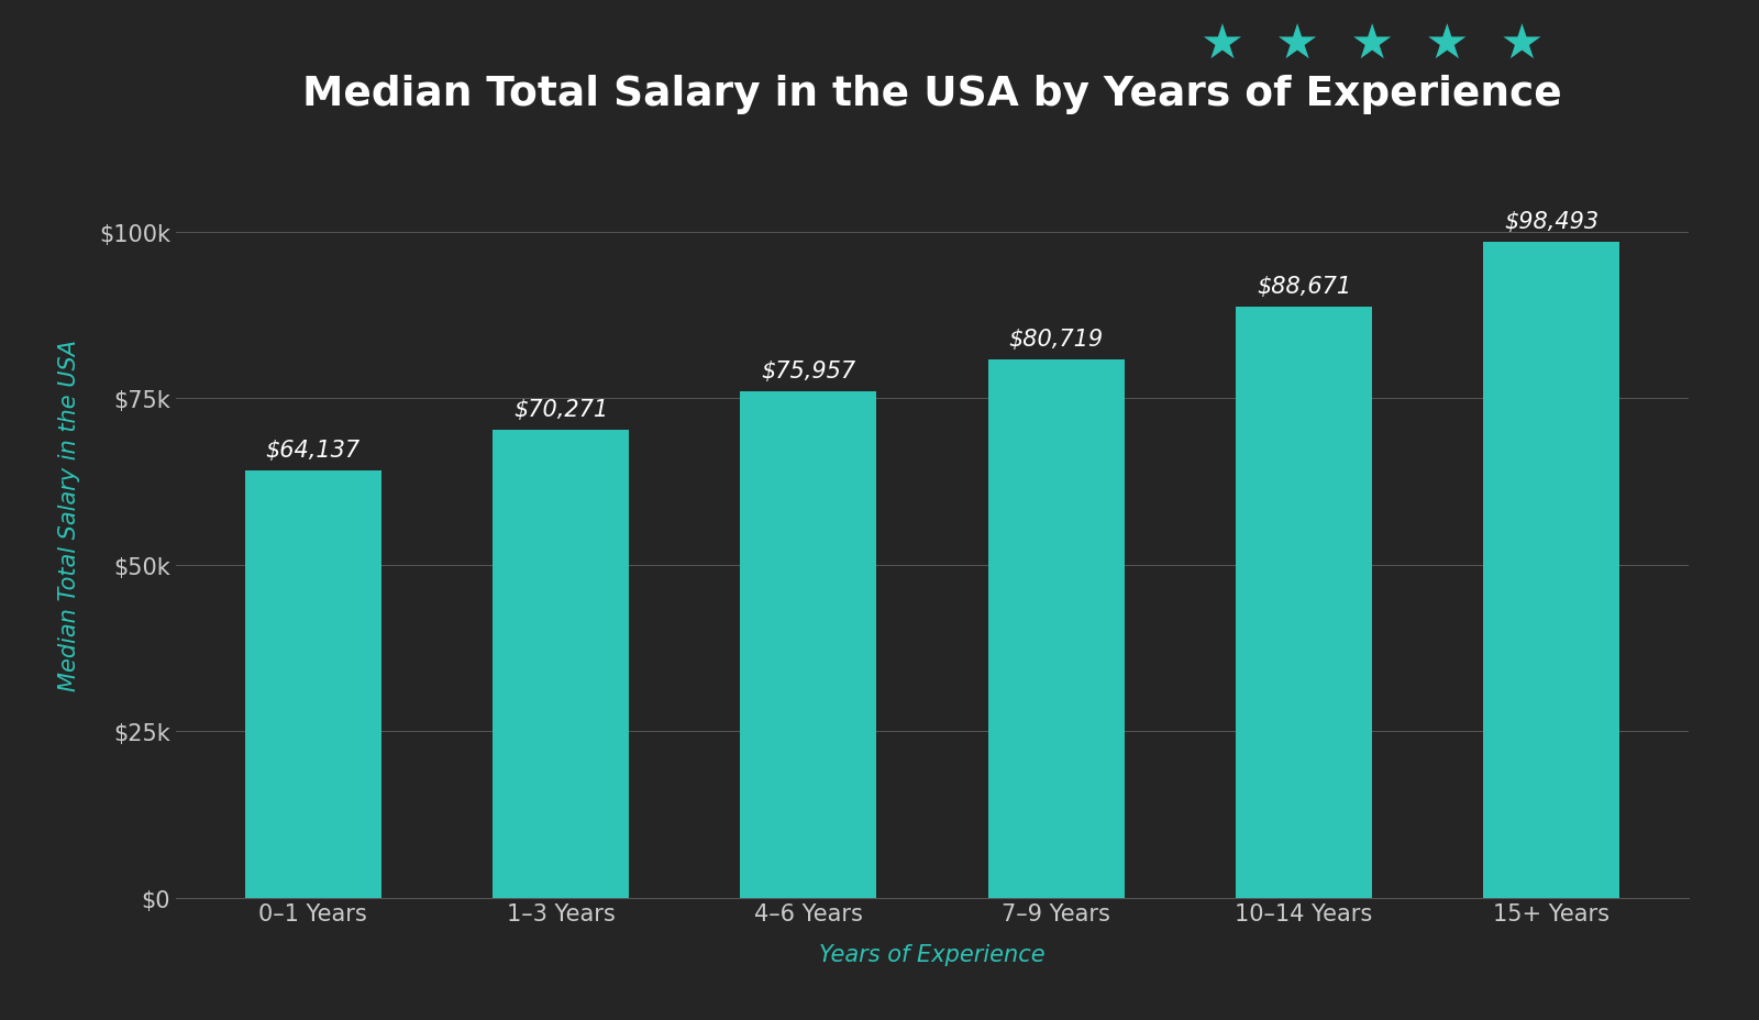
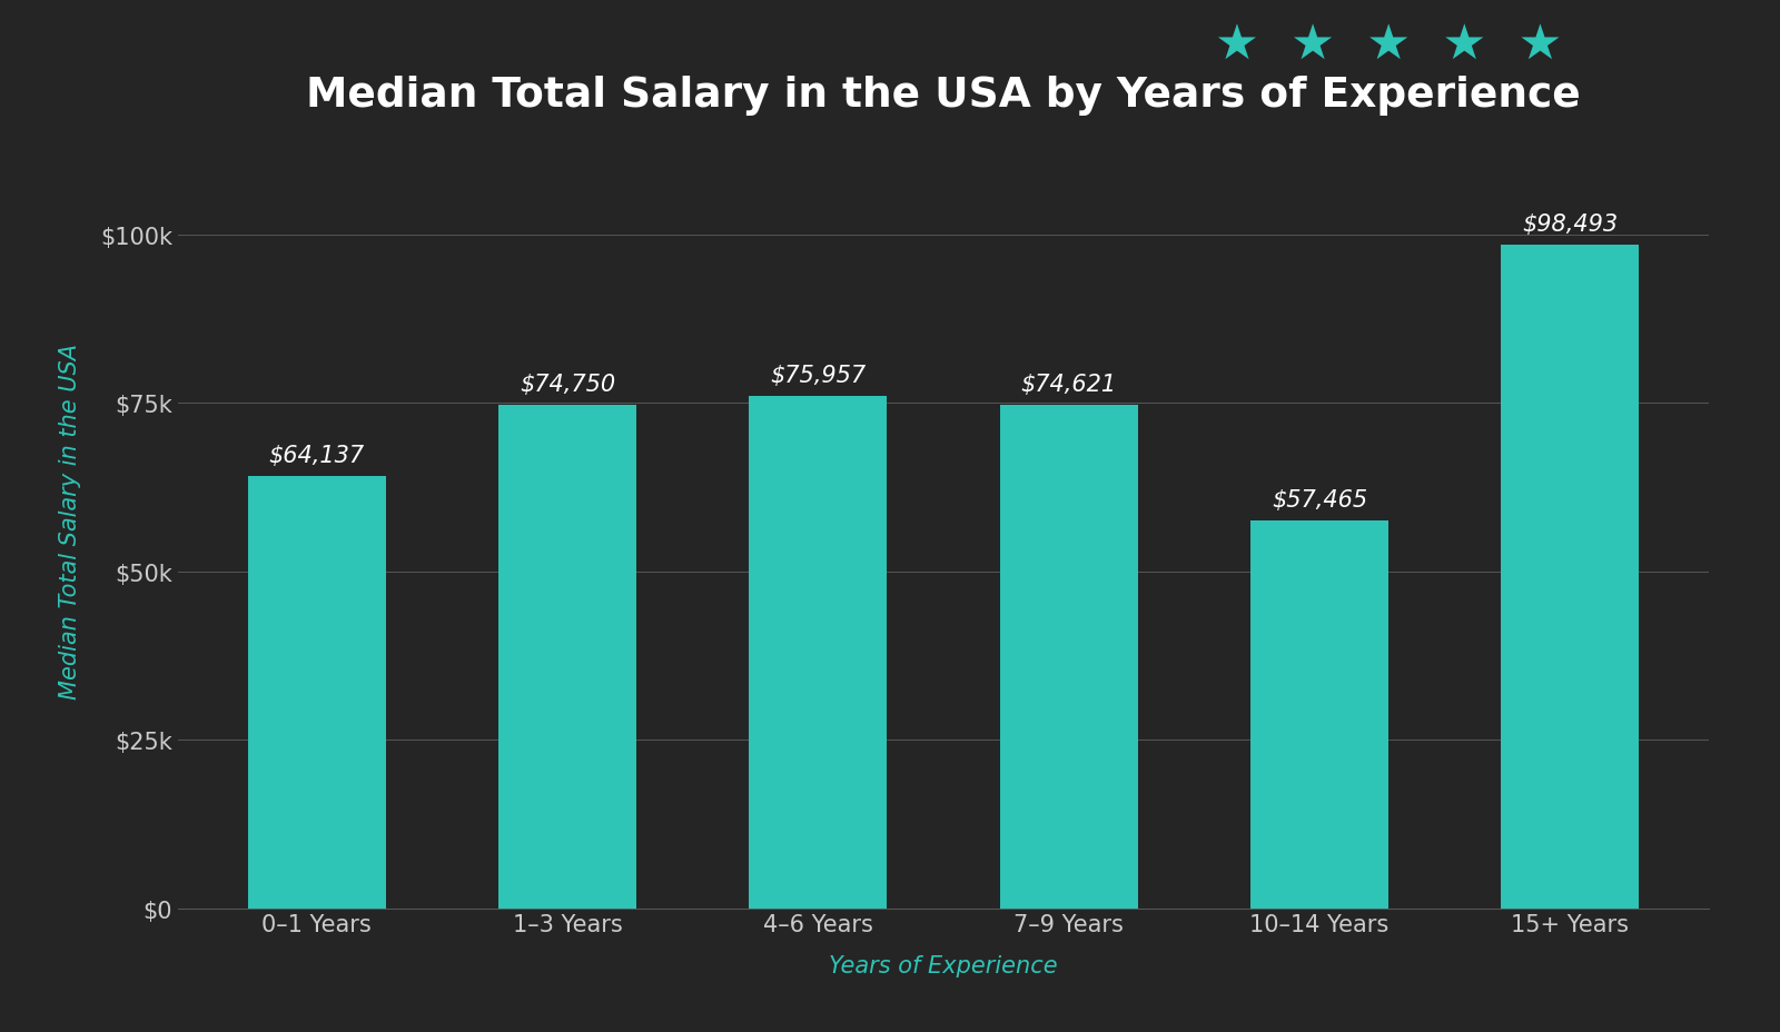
1–3 Years: $70,271 -> $74,750
7–9 Years: $80,719 -> $74,621
10–14 Years: $88,671 -> $57,465
